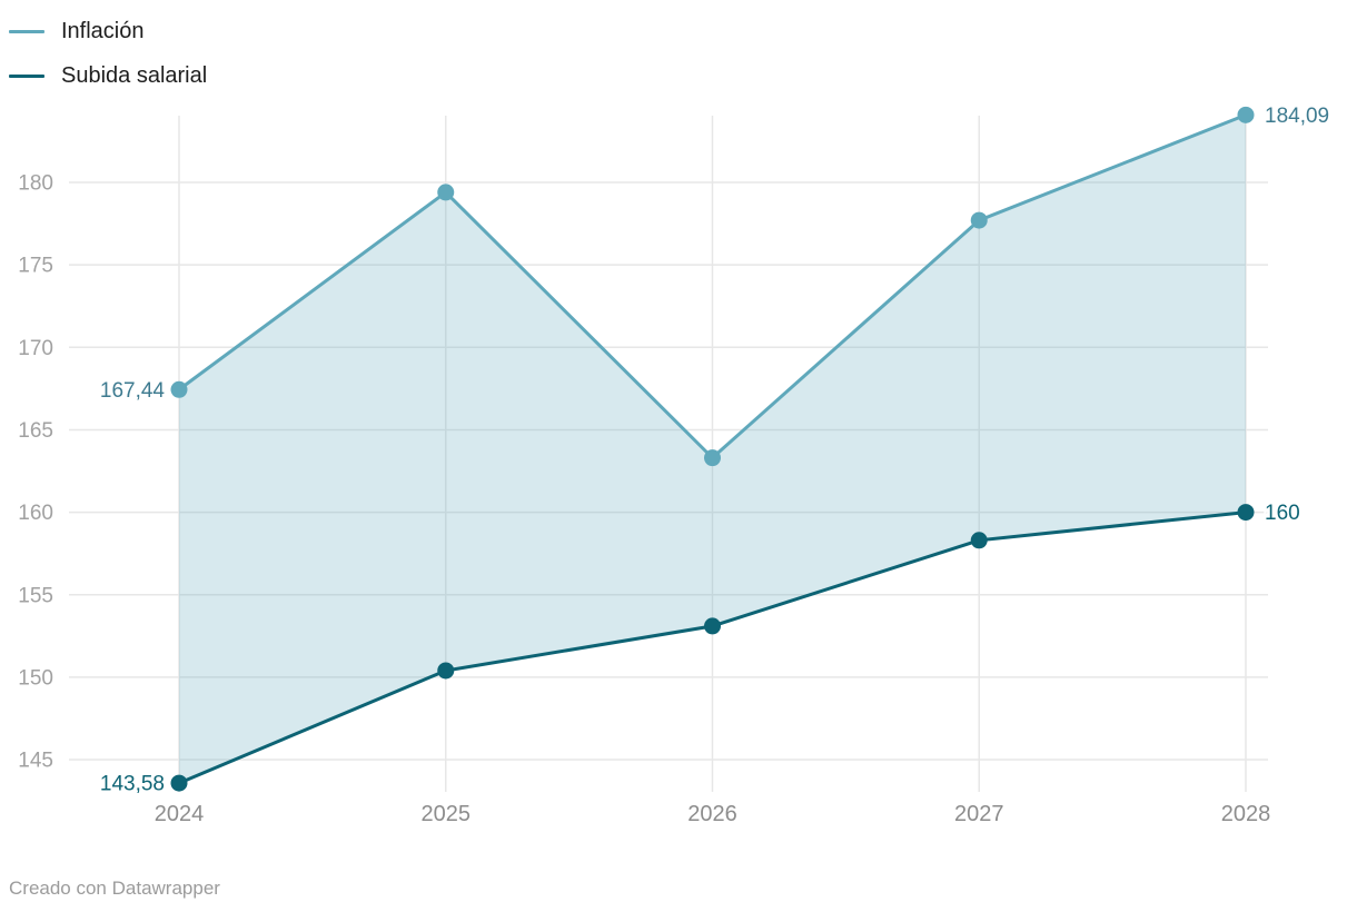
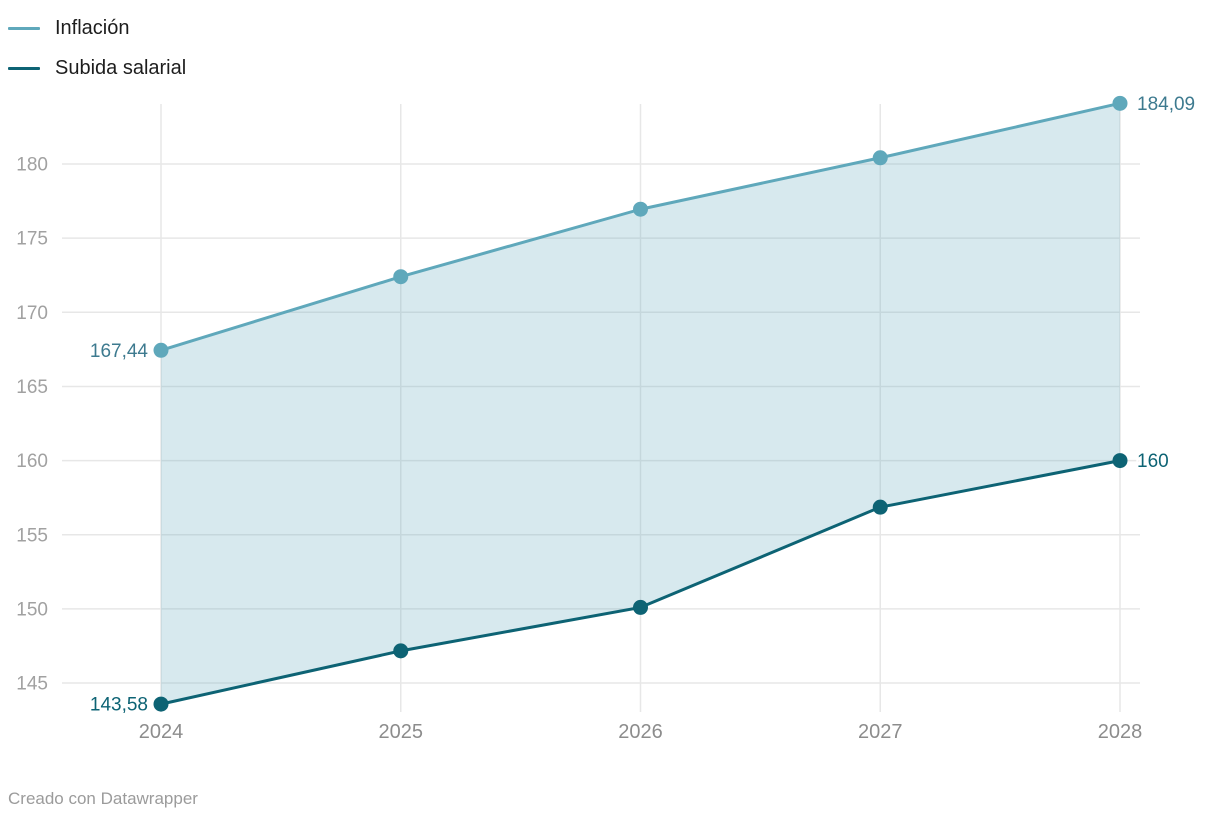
Inflación/2025: 179.4 -> 172.4
Subida salarial/2025: 150.4 -> 147.2
Inflación/2026: 163.3 -> 176.9
Subida salarial/2026: 153.1 -> 150.1
Inflación/2027: 177.7 -> 180.4
Subida salarial/2027: 158.3 -> 156.9
